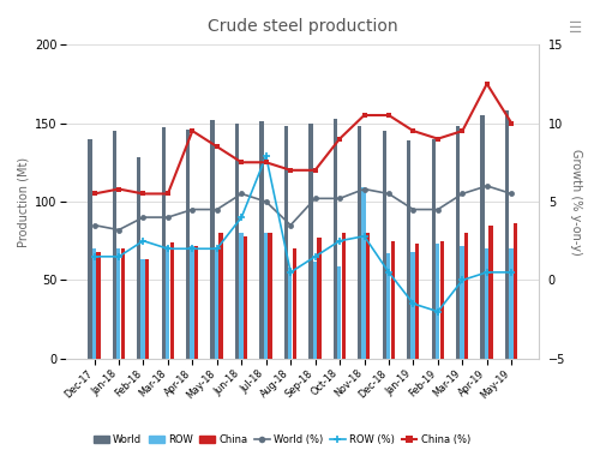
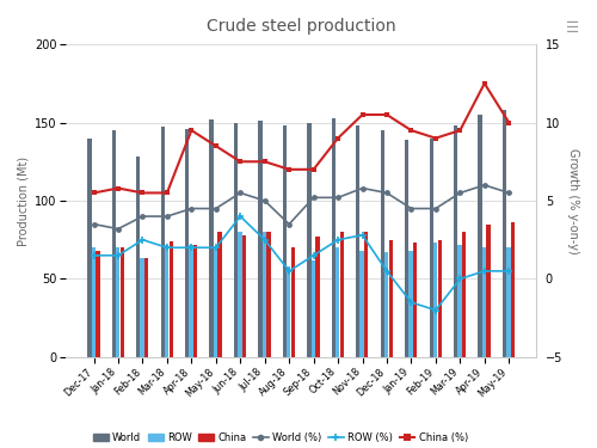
ROW (%)/Jul-18: 7.9 -> 2.5
ROW/Oct-18: 59 -> 70
ROW/Nov-18: 109 -> 68
